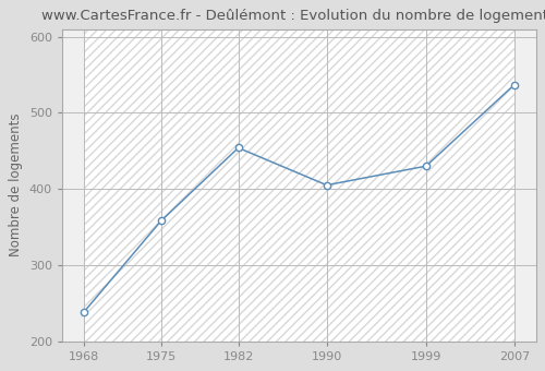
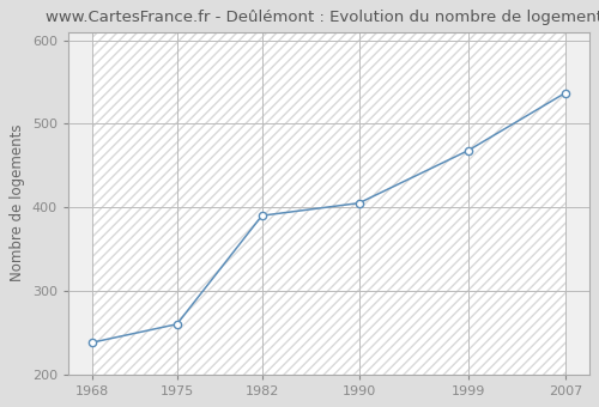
1975: 358 -> 260
1982: 454 -> 390
1999: 430 -> 468
